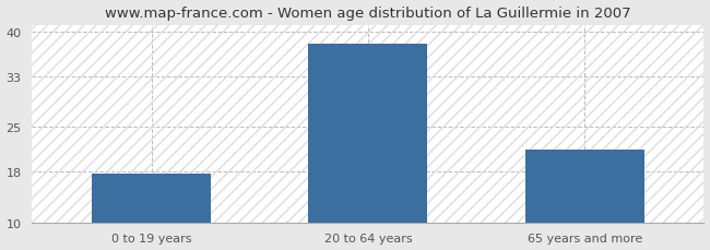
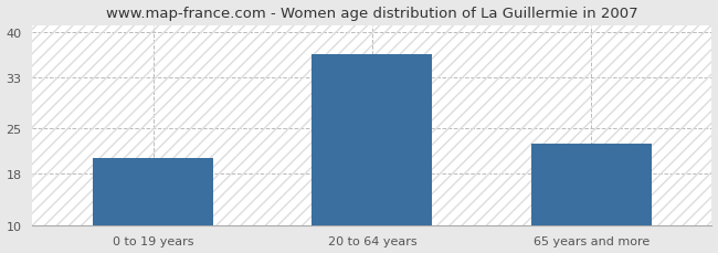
0 to 19 years: 17.7 -> 20.4
20 to 64 years: 38.0 -> 36.6
65 years and more: 21.5 -> 22.6
